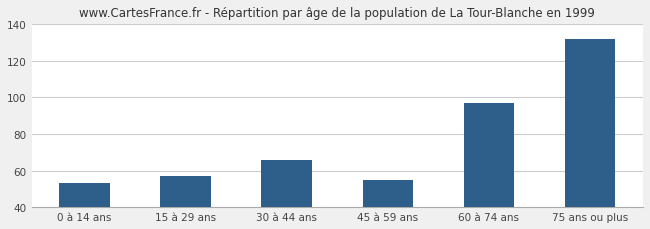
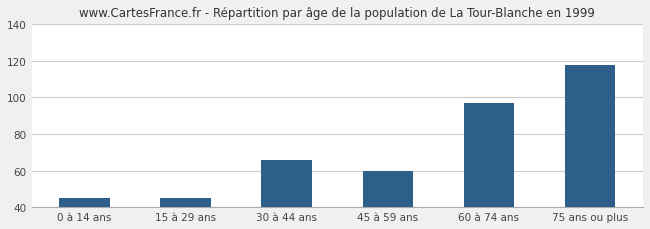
0 à 14 ans: 53 -> 45
15 à 29 ans: 57 -> 45
45 à 59 ans: 55 -> 60
75 ans ou plus: 132 -> 118
